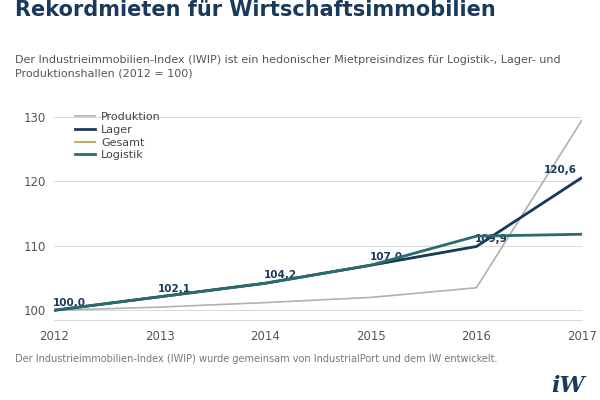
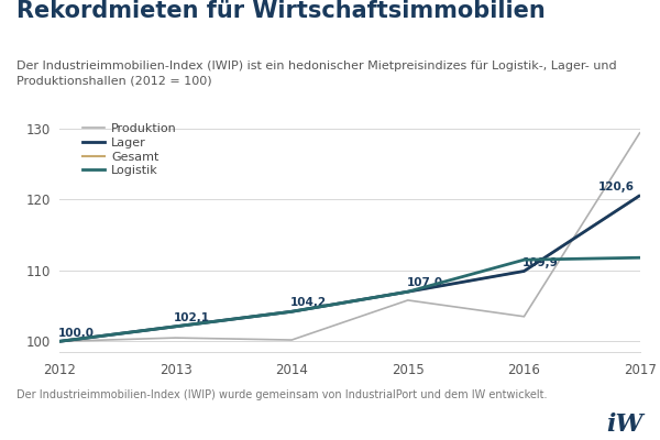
Produktion/2014: 101.2 -> 100.2
Produktion/2015: 102.0 -> 105.8
